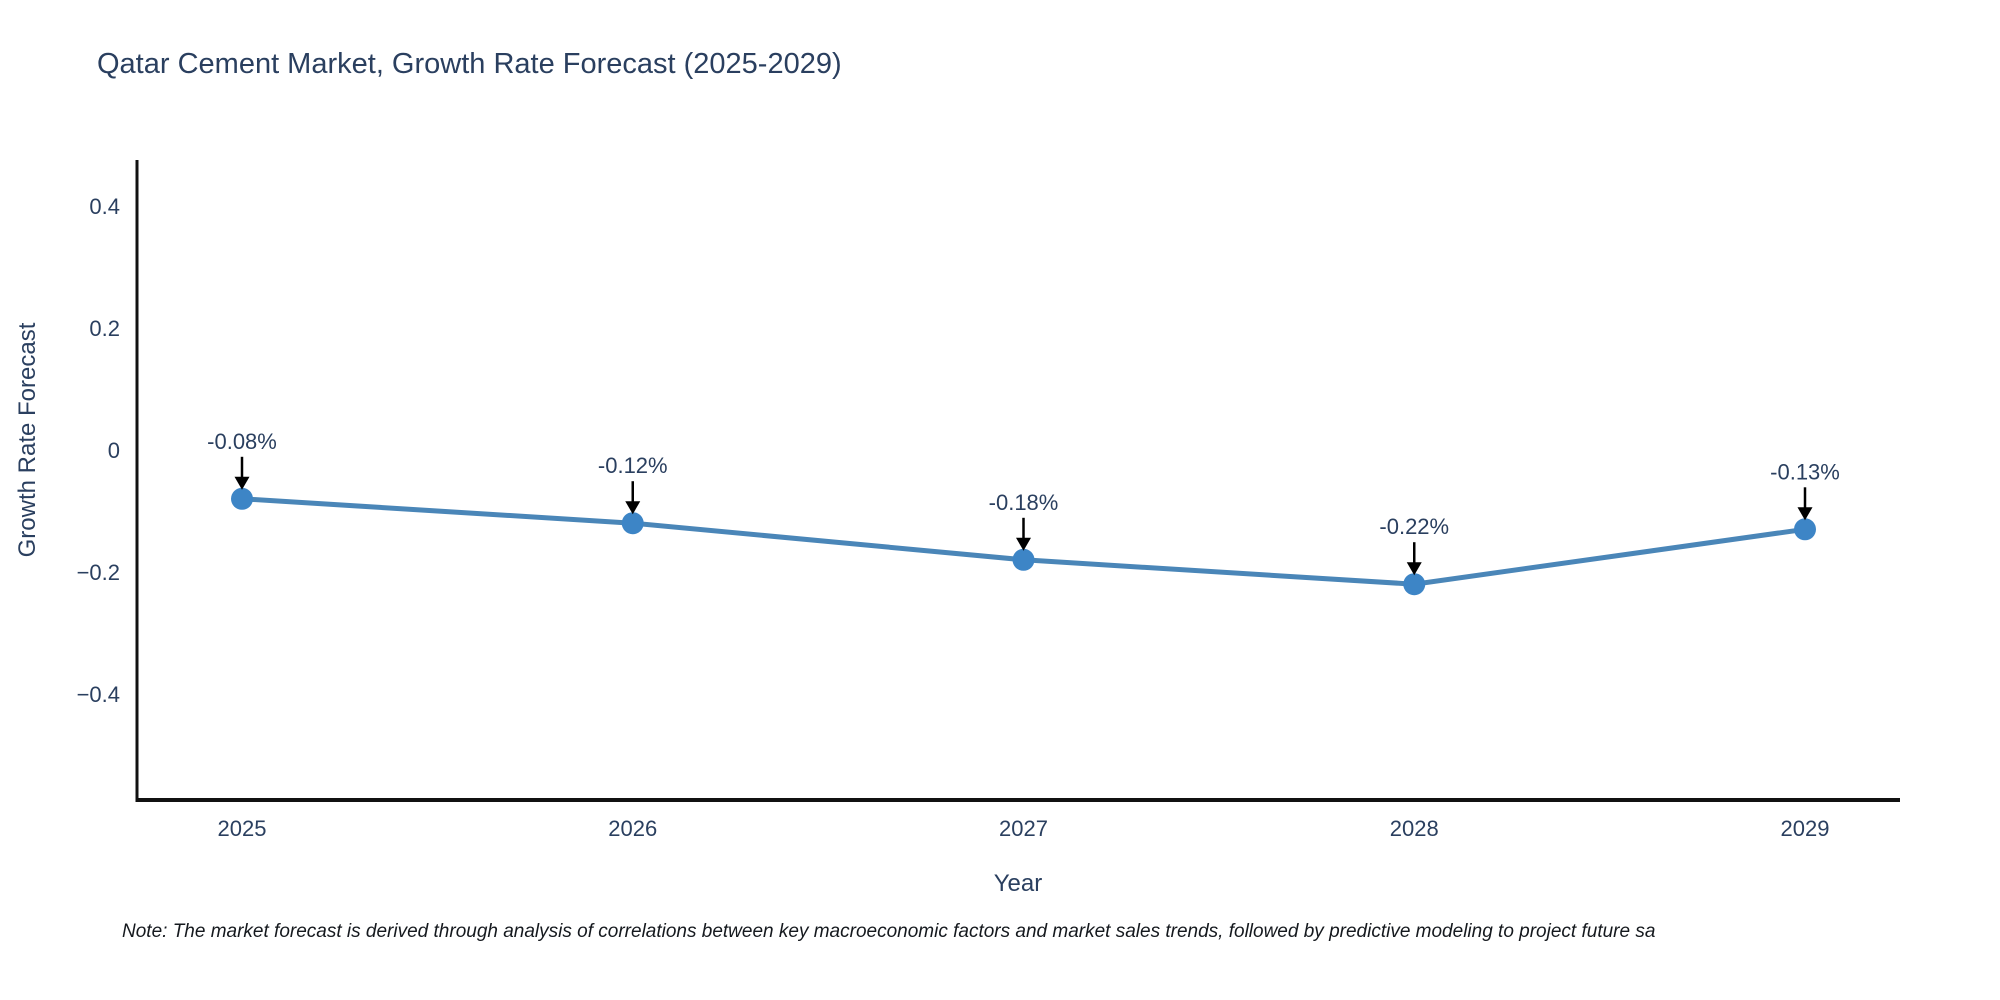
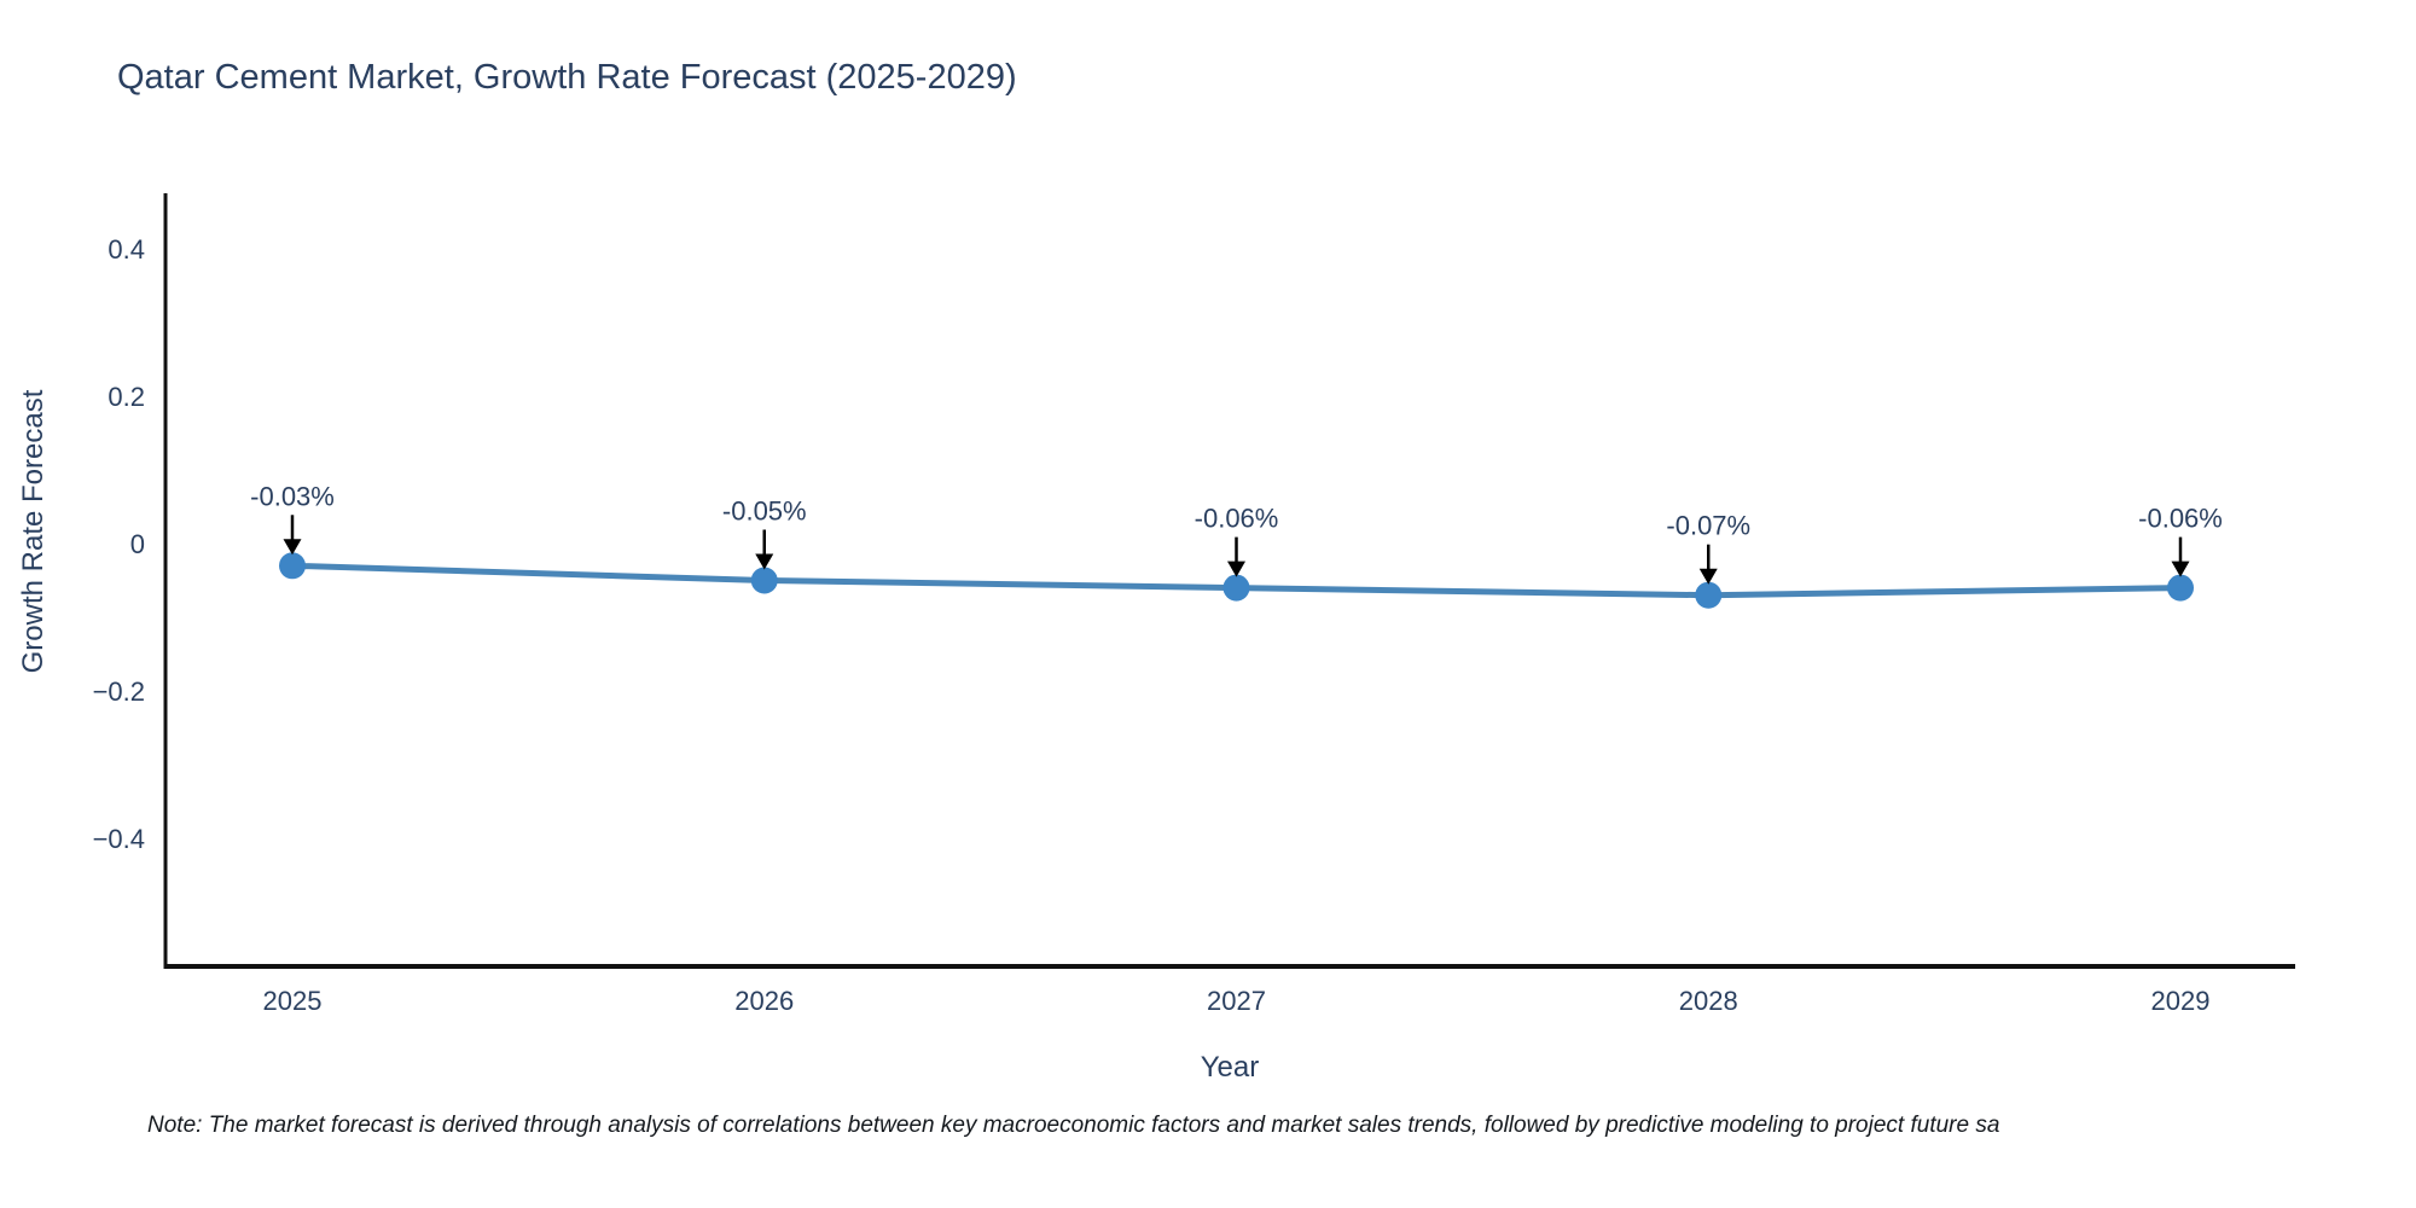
2025: -0.08% -> -0.03%
2026: -0.12% -> -0.05%
2027: -0.18% -> -0.06%
2028: -0.22% -> -0.07%
2029: -0.13% -> -0.06%
